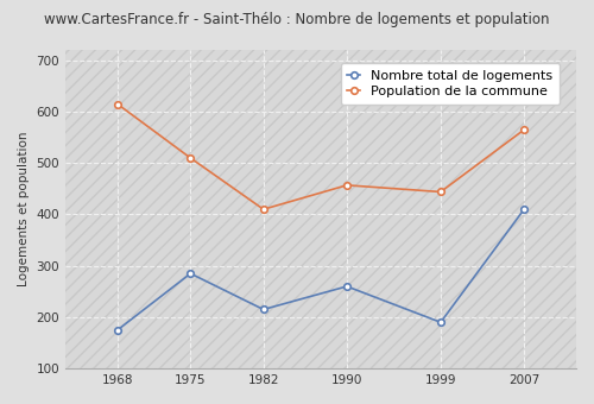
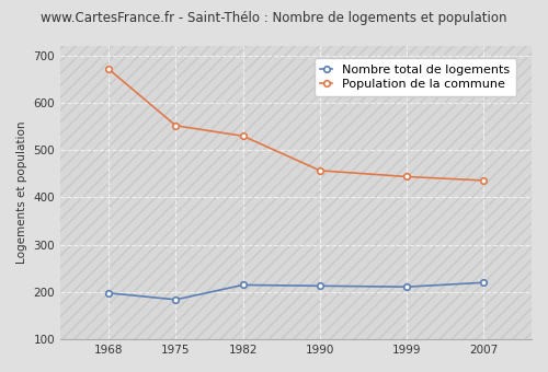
Nombre total de logements/1968: 175 -> 198
Population de la commune/1968: 615 -> 672
Nombre total de logements/1975: 285 -> 184
Population de la commune/1975: 510 -> 552
Population de la commune/1982: 410 -> 530
Nombre total de logements/1990: 260 -> 213
Nombre total de logements/1999: 190 -> 211
Nombre total de logements/2007: 410 -> 220
Population de la commune/2007: 565 -> 436
